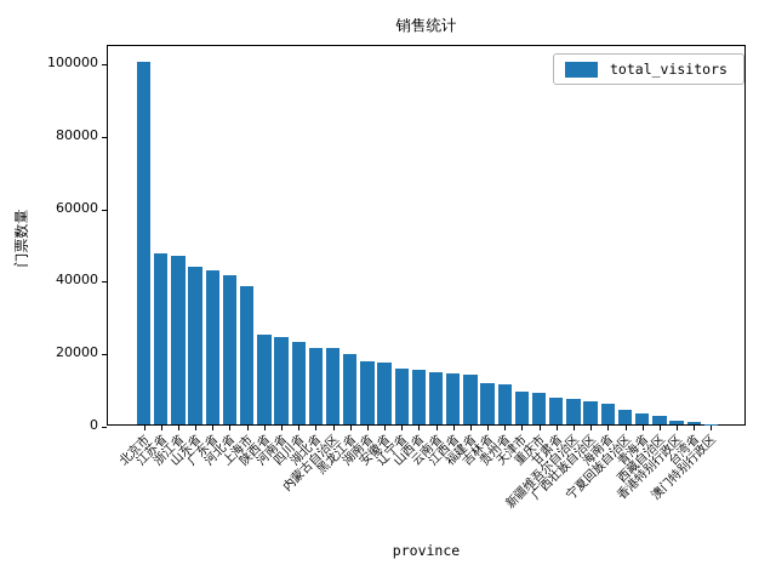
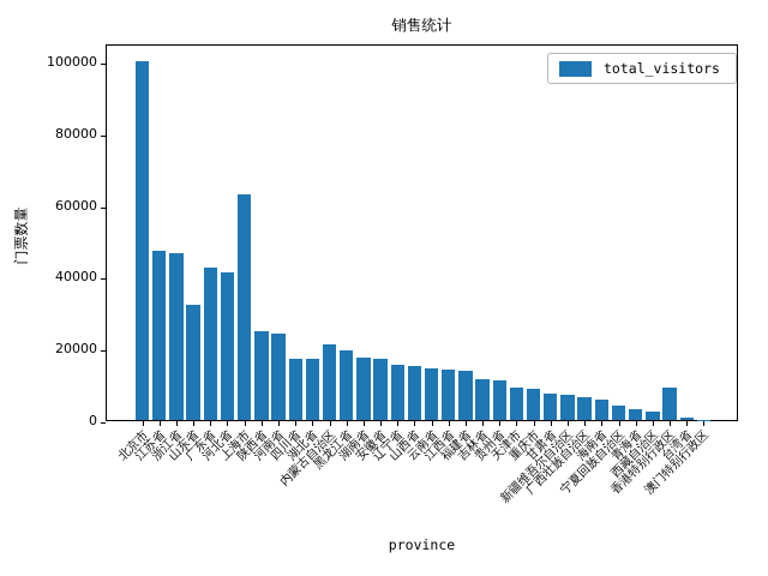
山东省: 44000 -> 32000
上海市: 38000 -> 63000
四川省: 23000 -> 17000
湖北省: 21000 -> 17000
香港特别行政区: 1000 -> 9000
